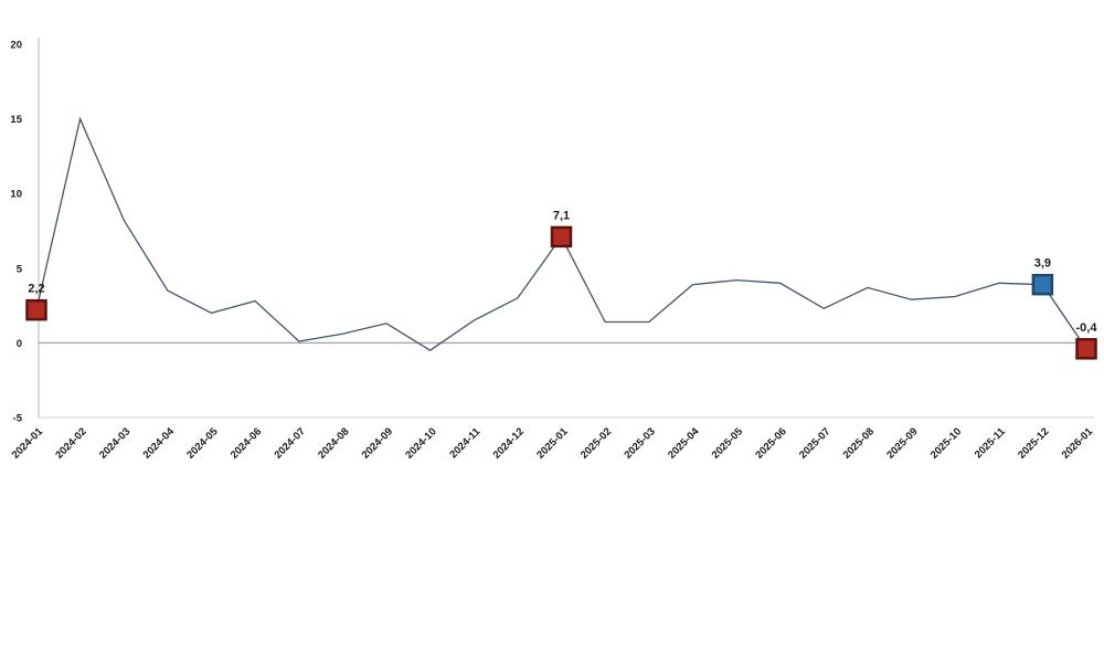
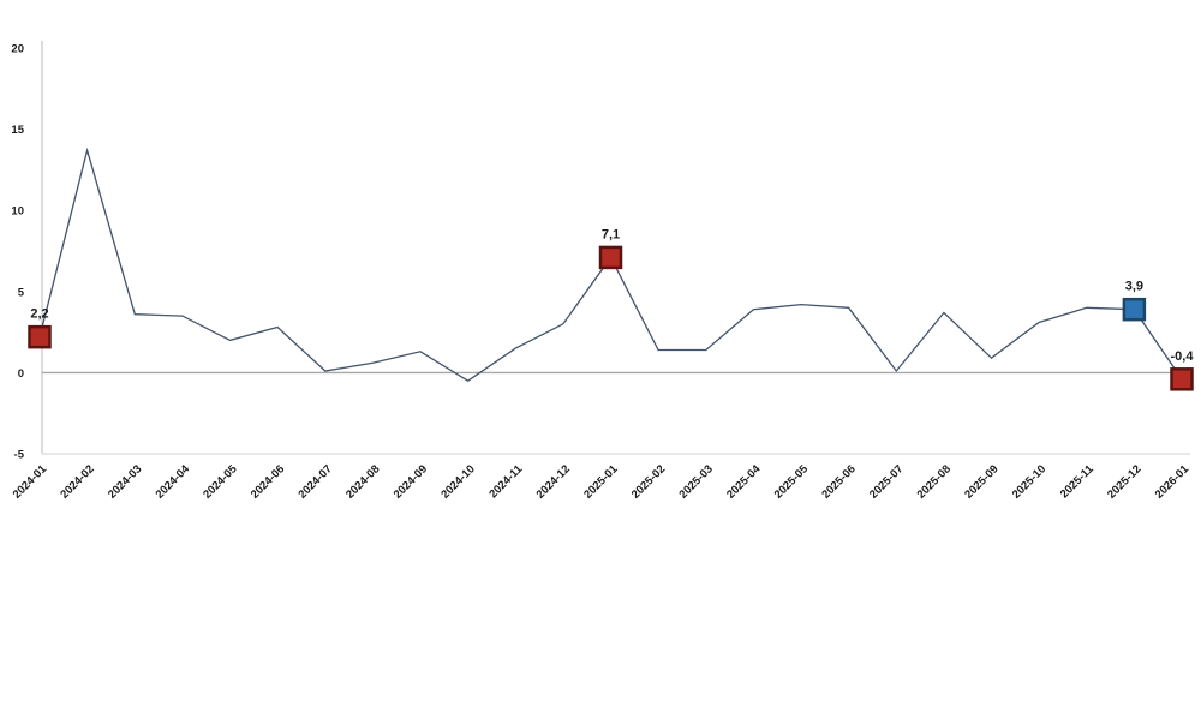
2024-02: 15.0 -> 13.7
2024-03: 8.2 -> 3.6
2025-07: 2.3 -> 0.1
2025-09: 2.9 -> 0.9
